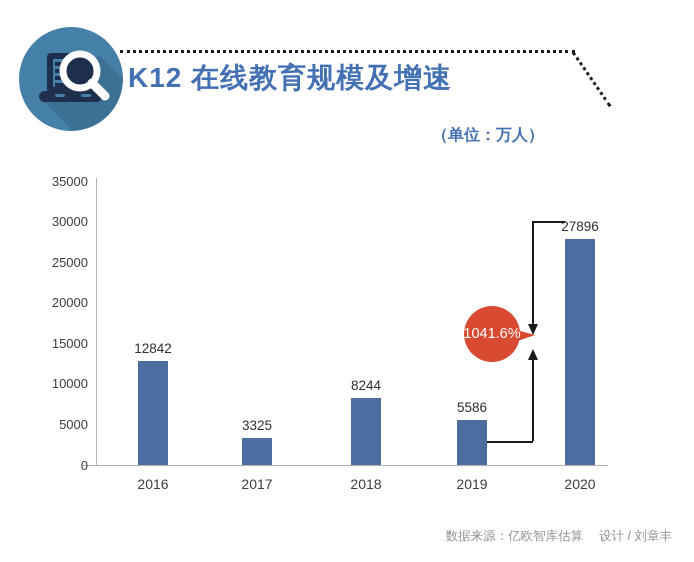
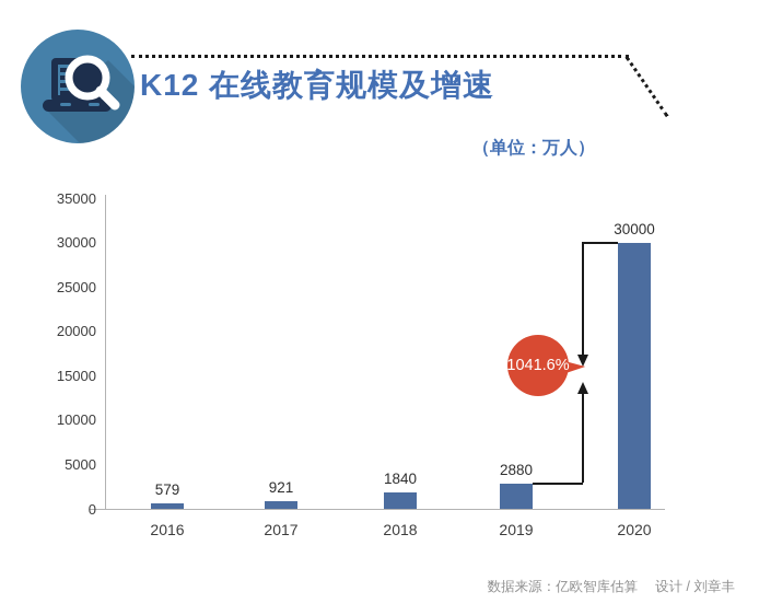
2016: 12842 -> 579
2017: 3325 -> 921
2018: 8244 -> 1840
2019: 5586 -> 2880
2020: 27896 -> 30000
